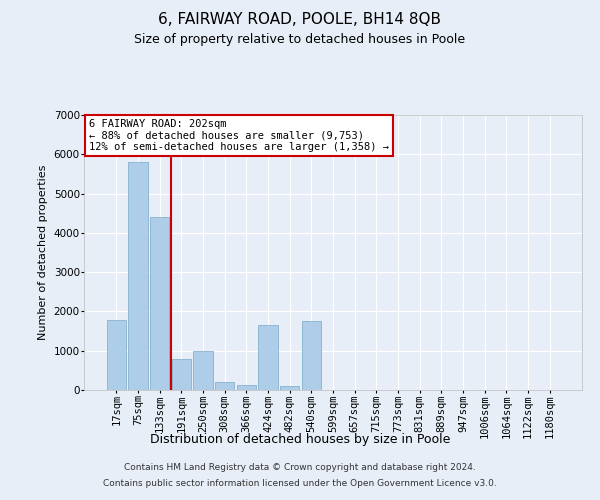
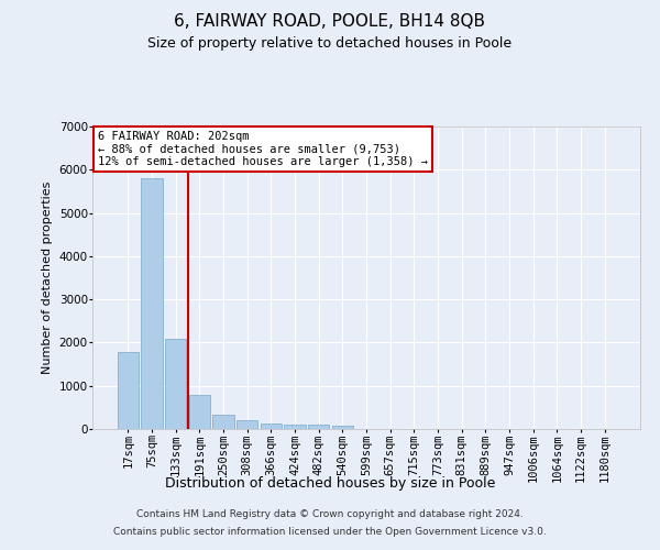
133sqm: 4400 -> 2080
250sqm: 1000 -> 340
424sqm: 1650 -> 110
540sqm: 1750 -> 80
